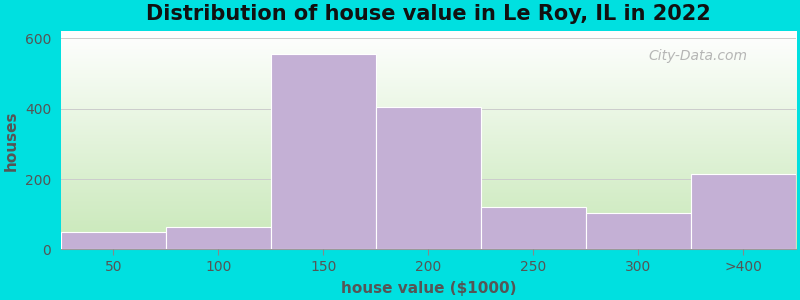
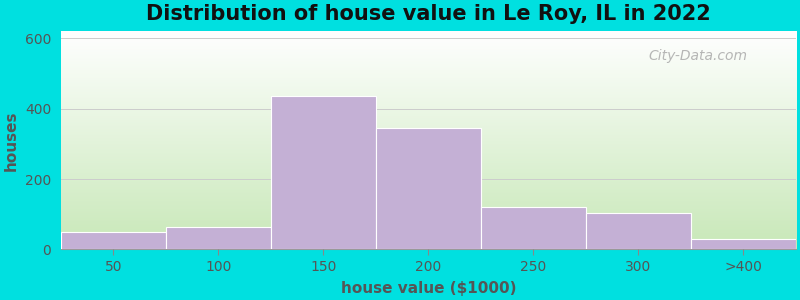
150: 555 -> 435
200: 405 -> 345
>400: 215 -> 30
